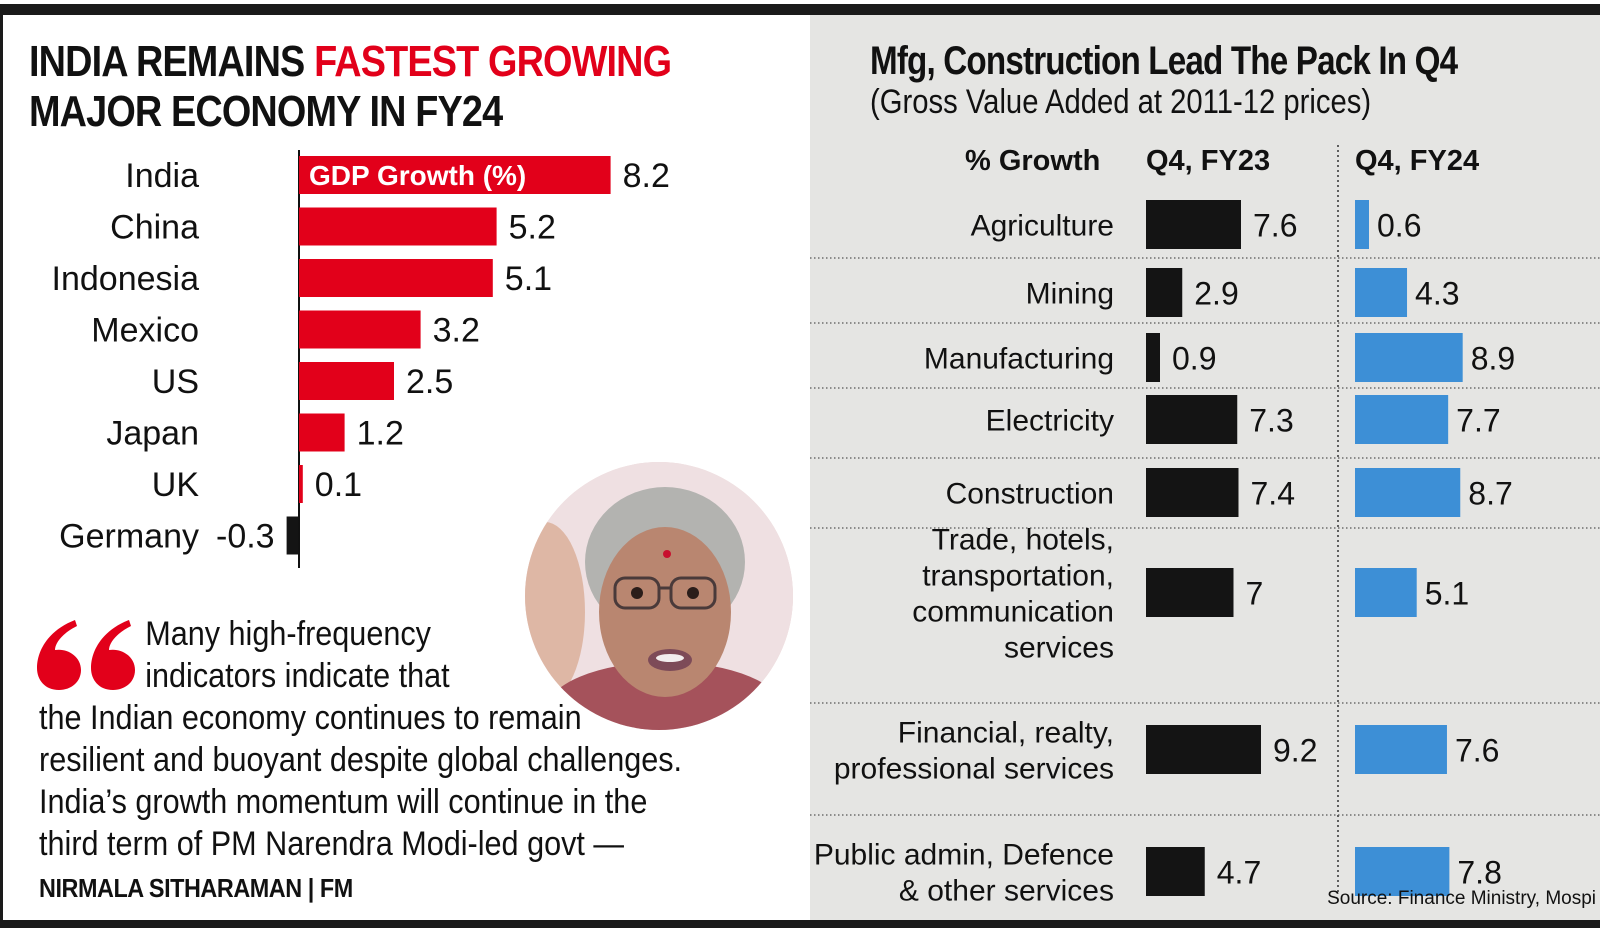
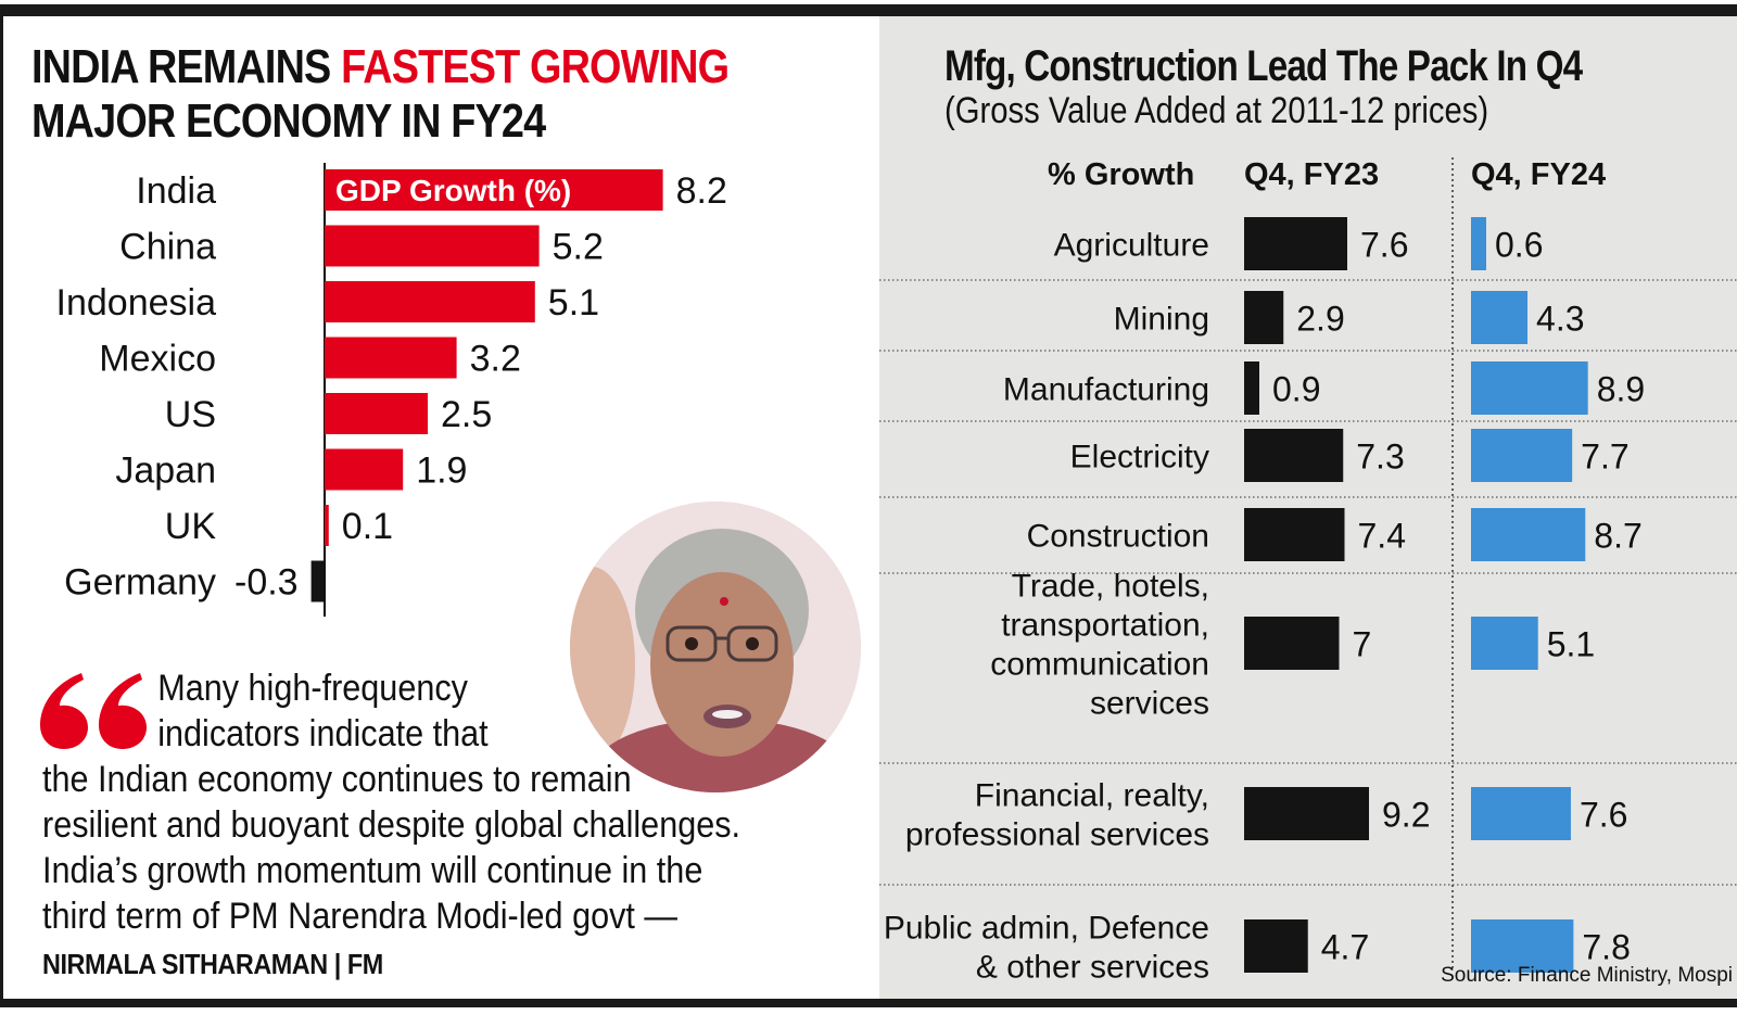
GDP Growth (%)/Japan: 1.2 -> 1.9
